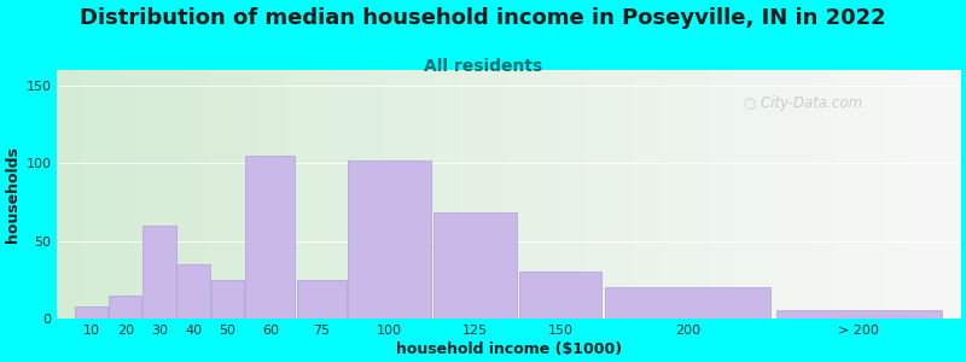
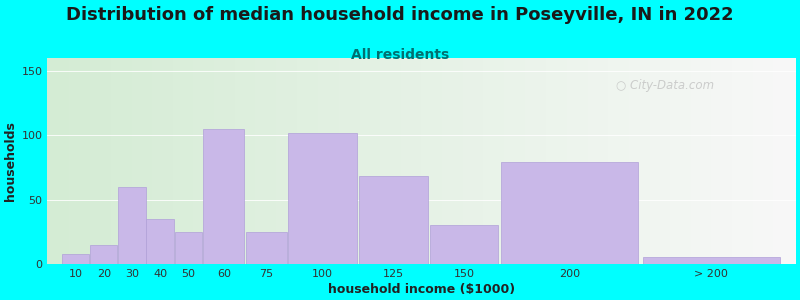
200: 20 -> 79
